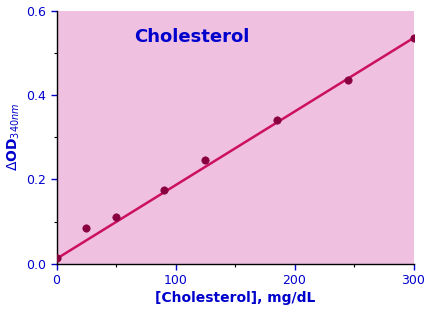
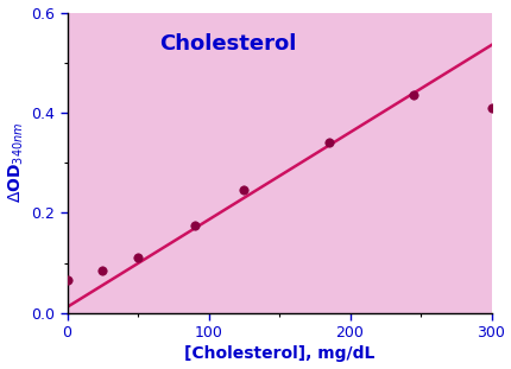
0: 0.015 -> 0.065
300: 0.535 -> 0.410
